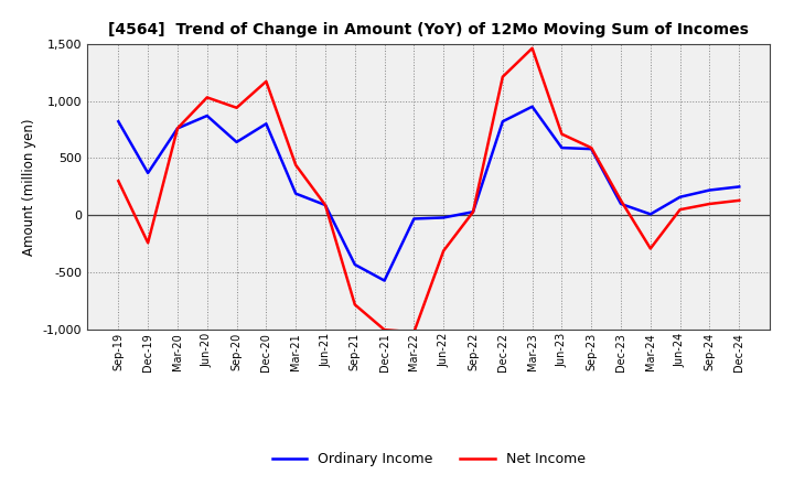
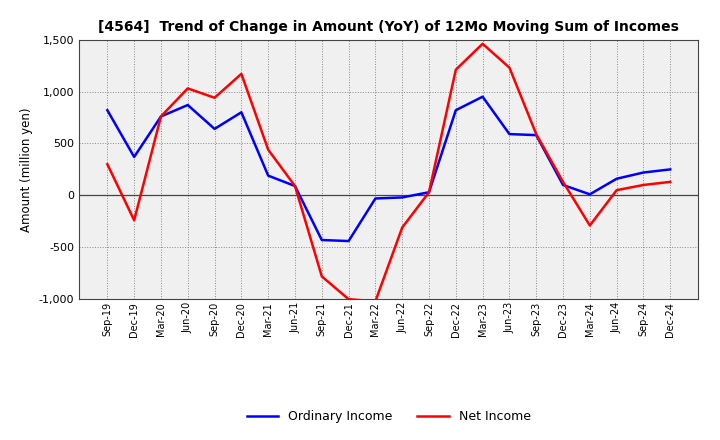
Ordinary Income/Dec-21: -570 -> -440
Net Income/Jun-23: 710 -> 1,230
